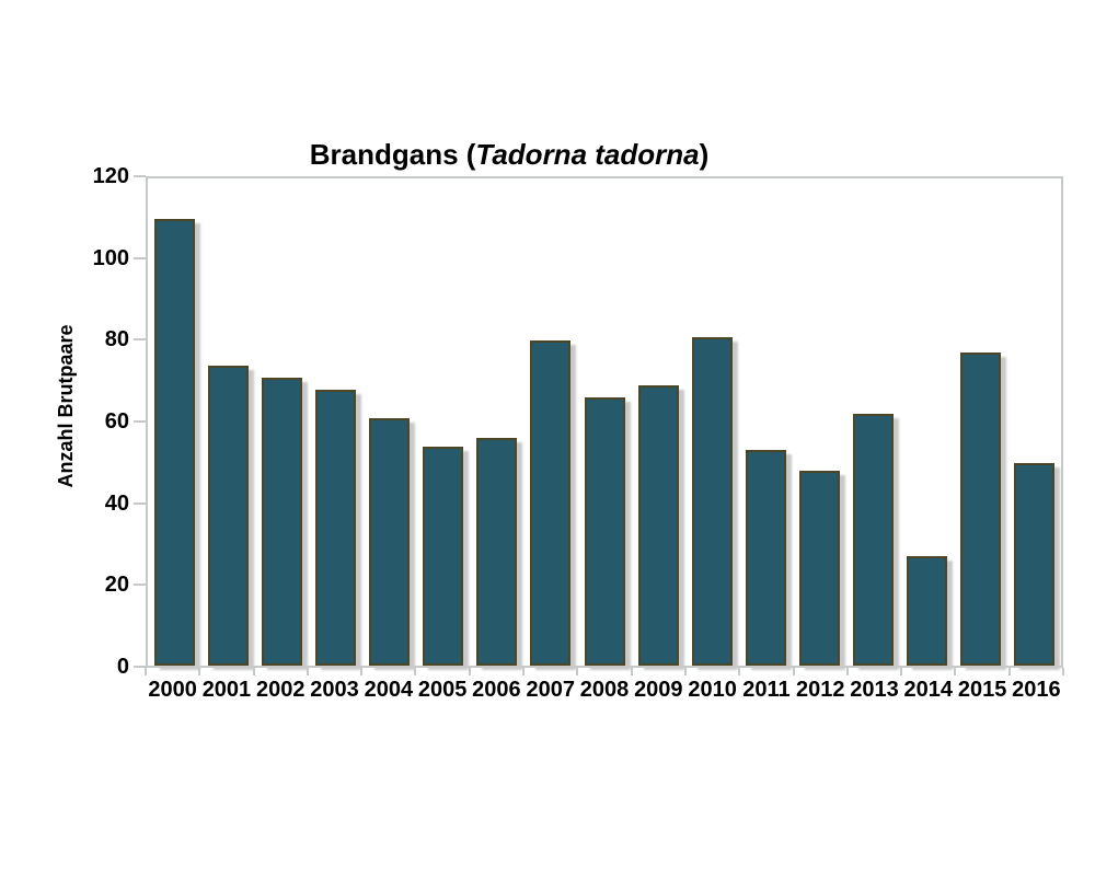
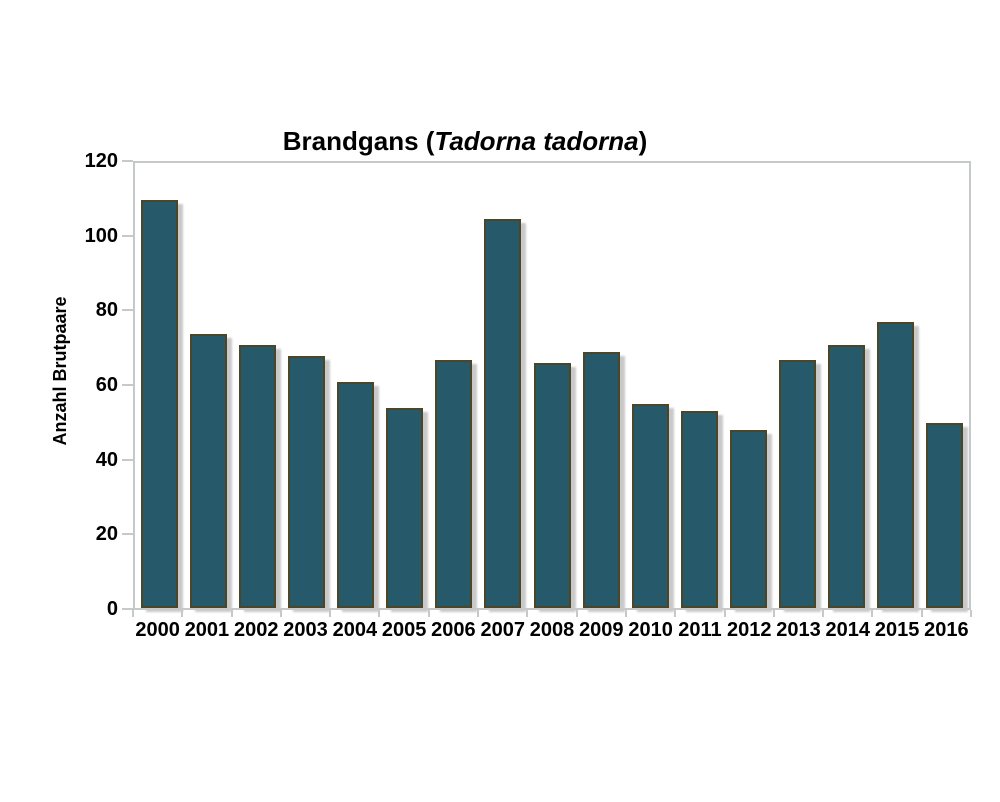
2006: 56 -> 67
2007: 80 -> 105
2010: 81 -> 55
2013: 62 -> 67
2014: 27 -> 71
